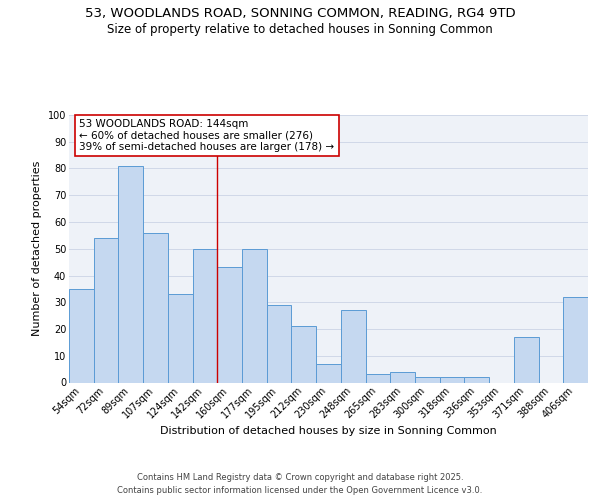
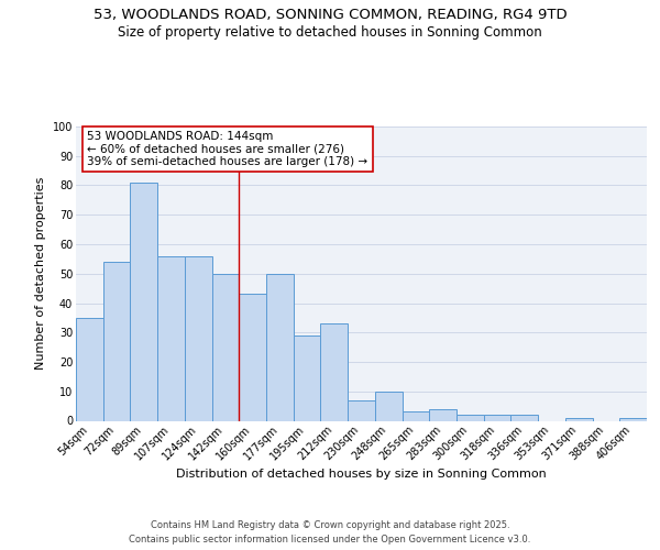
124sqm: 33 -> 56
212sqm: 21 -> 33
248sqm: 27 -> 10
371sqm: 17 -> 1
406sqm: 32 -> 1
